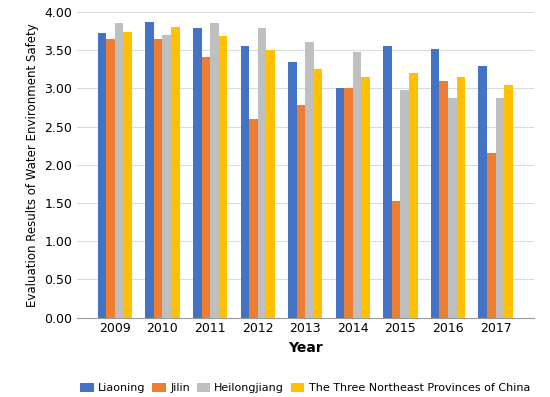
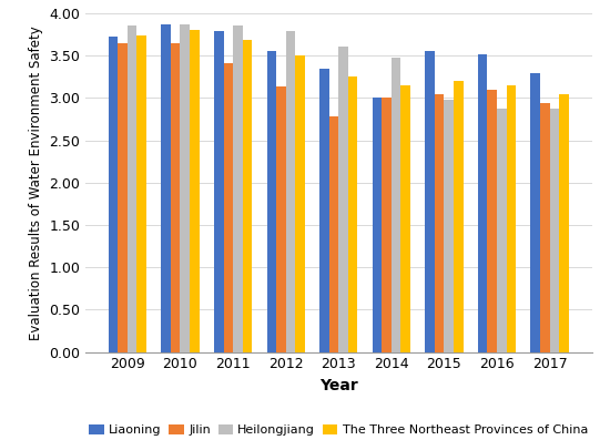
Heilongjiang/2010: 3.70 -> 3.87
Jilin/2012: 2.60 -> 3.14
Jilin/2015: 1.52 -> 3.05
Jilin/2017: 2.16 -> 2.94
